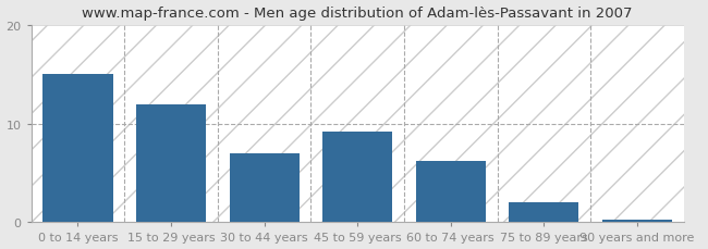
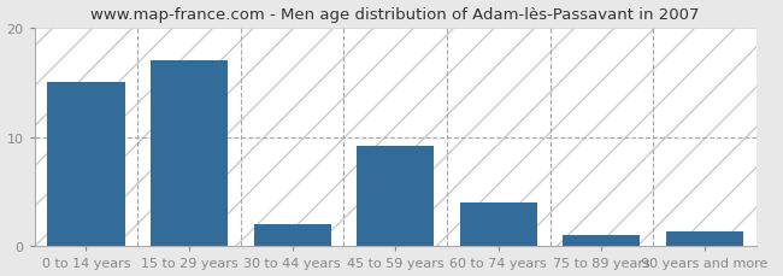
15 to 29 years: 12.0 -> 17.0
30 to 44 years: 7.0 -> 2.0
60 to 74 years: 6.2 -> 4.0
75 to 89 years: 2.0 -> 1.0
90 years and more: 0.3 -> 1.4
